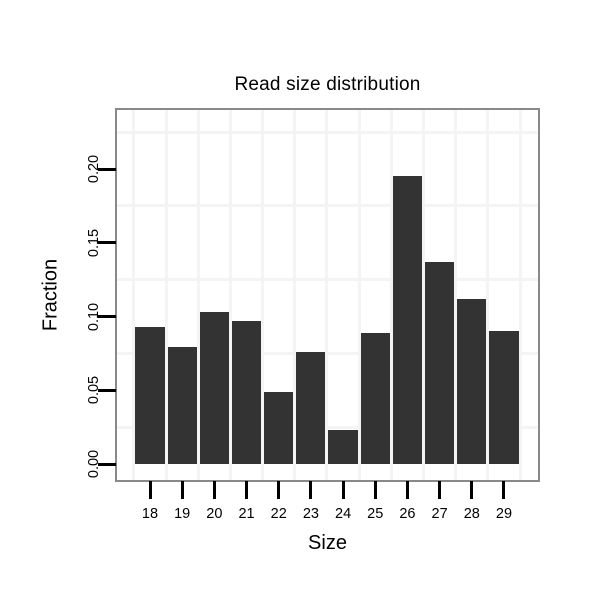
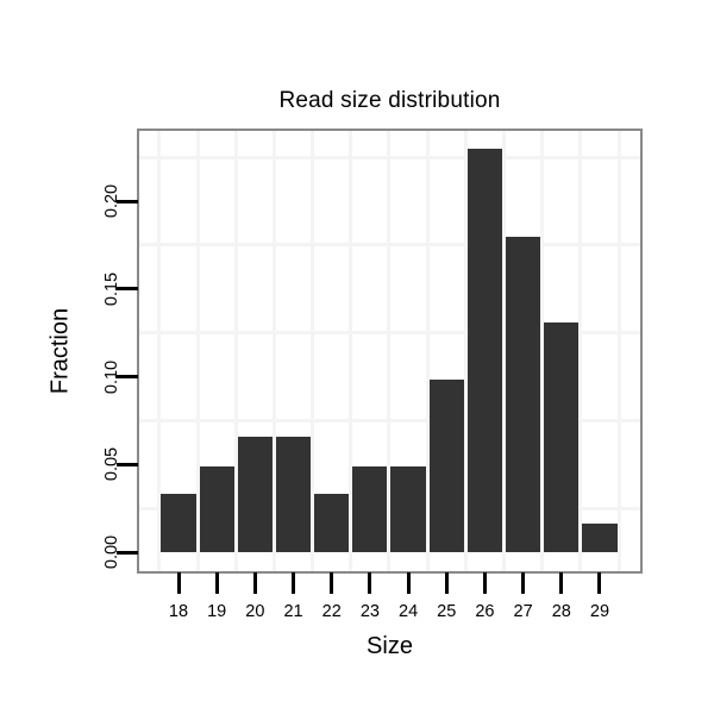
18: 0.093 -> 0.033
19: 0.079 -> 0.049
20: 0.103 -> 0.066
21: 0.097 -> 0.066
22: 0.049 -> 0.033
23: 0.076 -> 0.049
24: 0.023 -> 0.049
25: 0.089 -> 0.098
26: 0.195 -> 0.230
27: 0.137 -> 0.180
28: 0.112 -> 0.131
29: 0.090 -> 0.016
